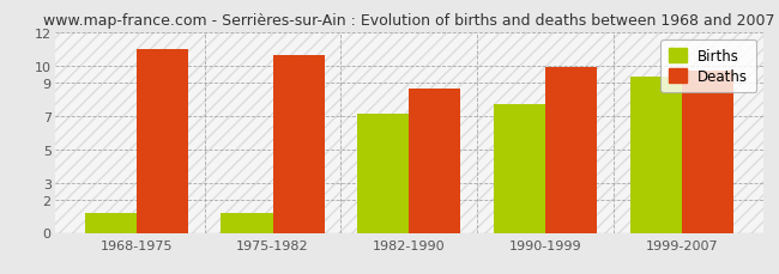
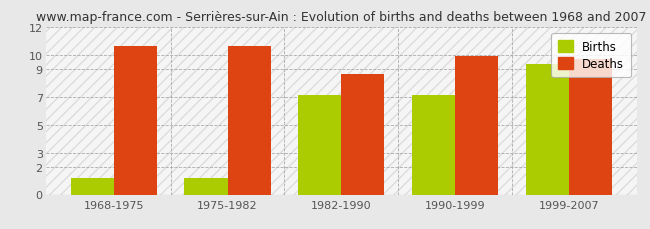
Deaths/1968-1975: 11.0 -> 10.6
Births/1990-1999: 7.7 -> 7.1
